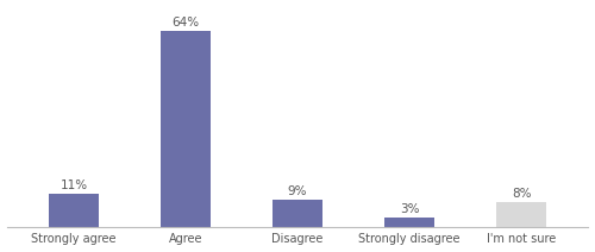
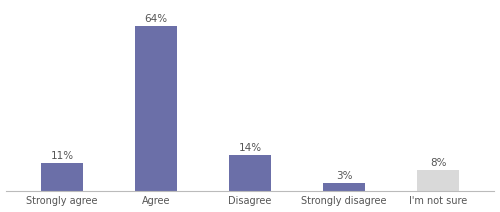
Disagree: 9% -> 14%
